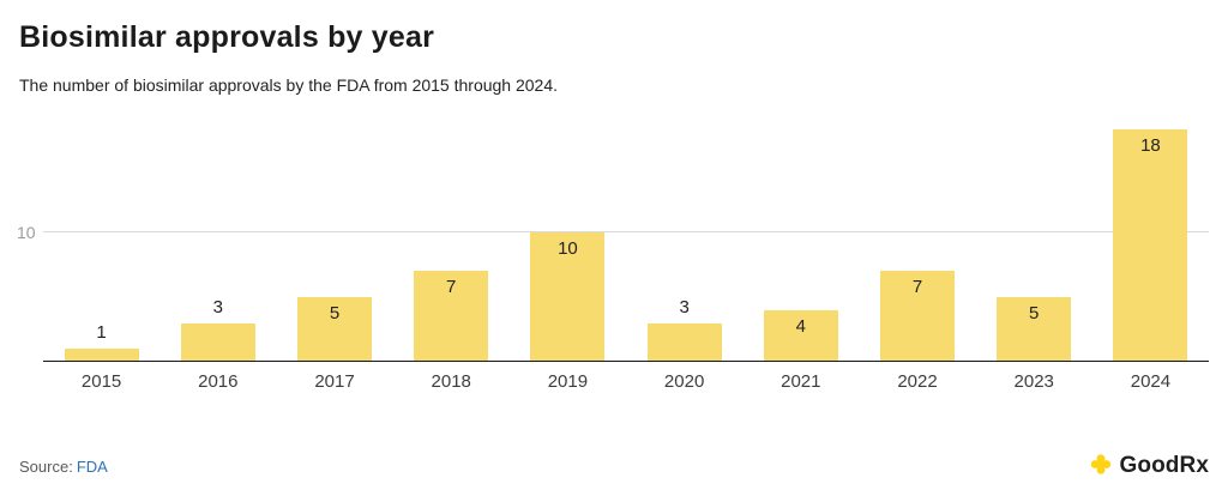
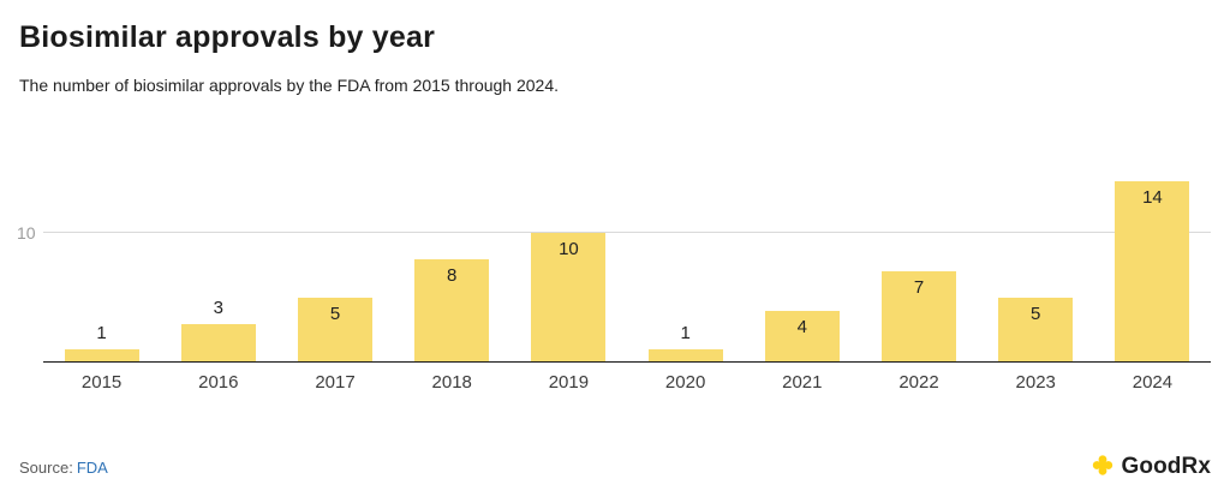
2018: 7 -> 8
2020: 3 -> 1
2024: 18 -> 14
